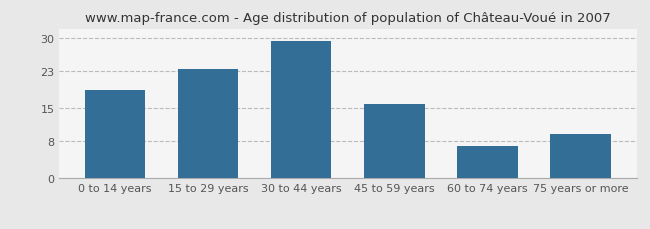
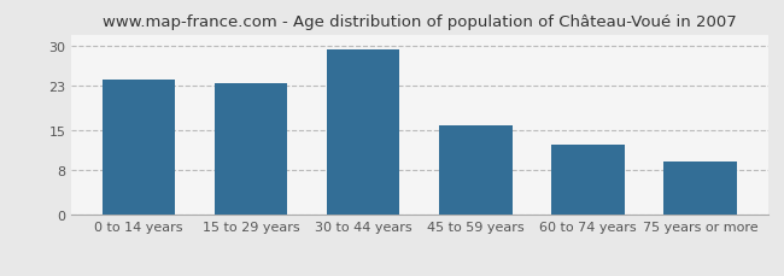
0 to 14 years: 19.0 -> 24.0
60 to 74 years: 7.0 -> 12.5
